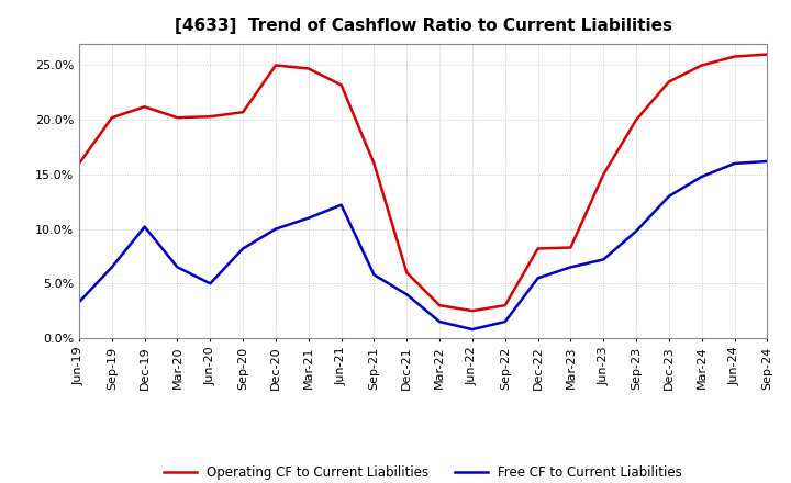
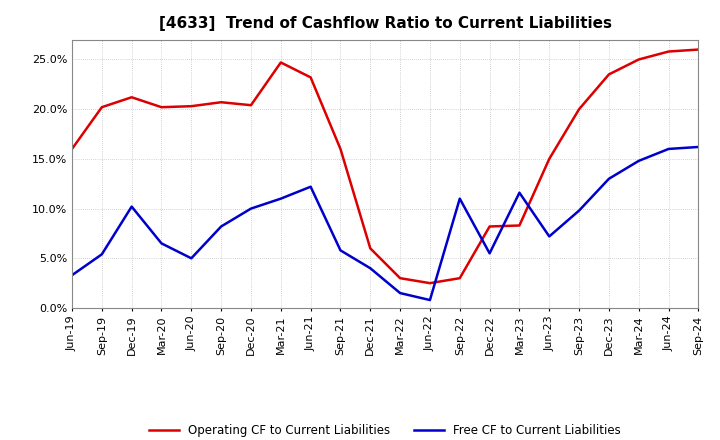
Free CF to Current Liabilities/Sep-19: 6.5% -> 5.4%
Operating CF to Current Liabilities/Dec-20: 25.0% -> 20.4%
Free CF to Current Liabilities/Sep-22: 1.5% -> 11.0%
Free CF to Current Liabilities/Mar-23: 6.5% -> 11.6%
